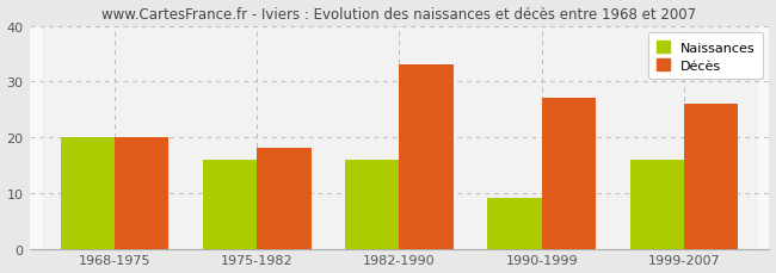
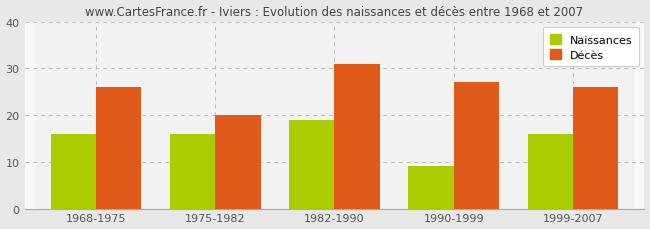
Naissances/1968-1975: 20 -> 16
Décès/1968-1975: 20 -> 26
Décès/1975-1982: 18 -> 20
Naissances/1982-1990: 16 -> 19
Décès/1982-1990: 33 -> 31
